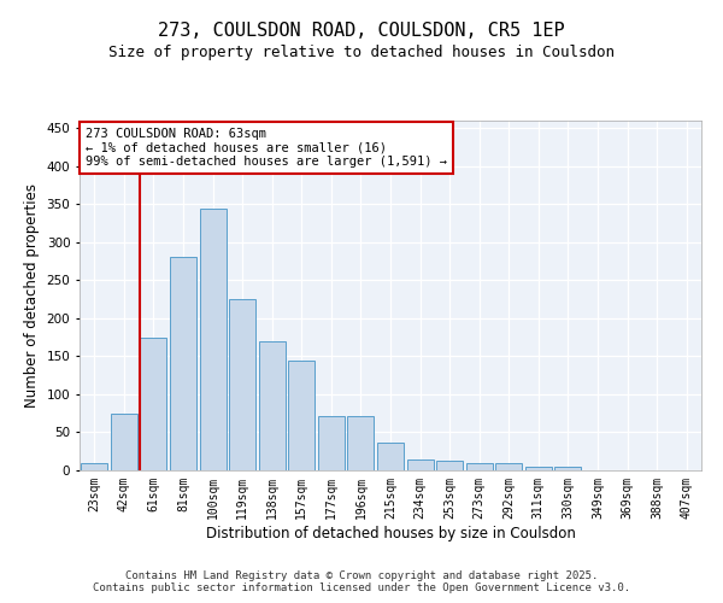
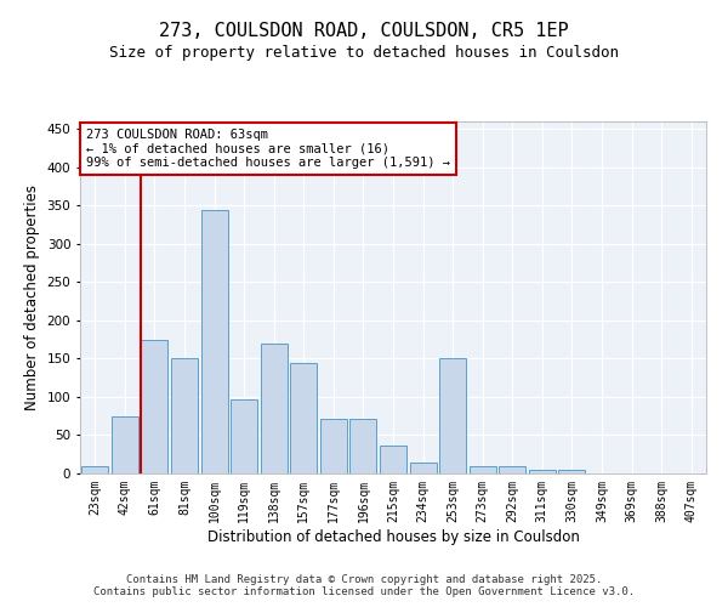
81sqm: 280 -> 150
119sqm: 225 -> 96
253sqm: 13 -> 150
